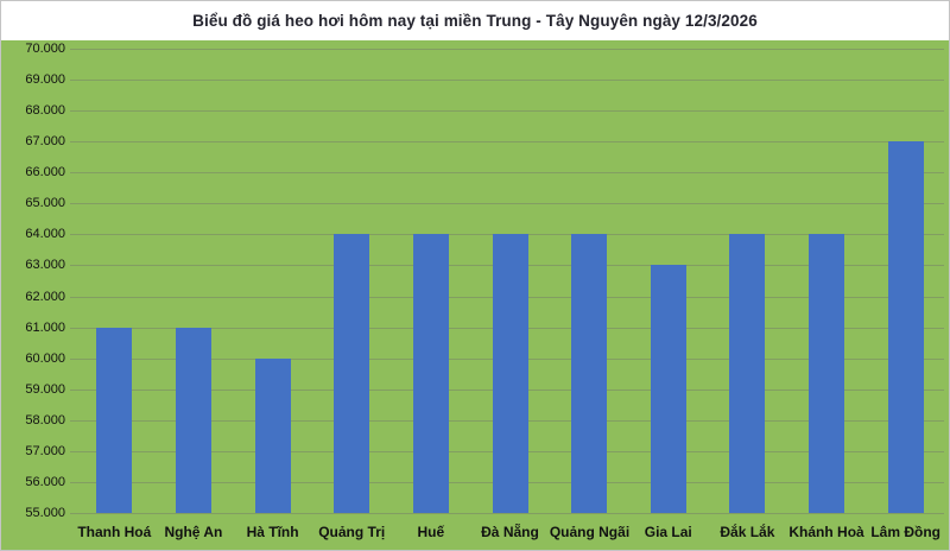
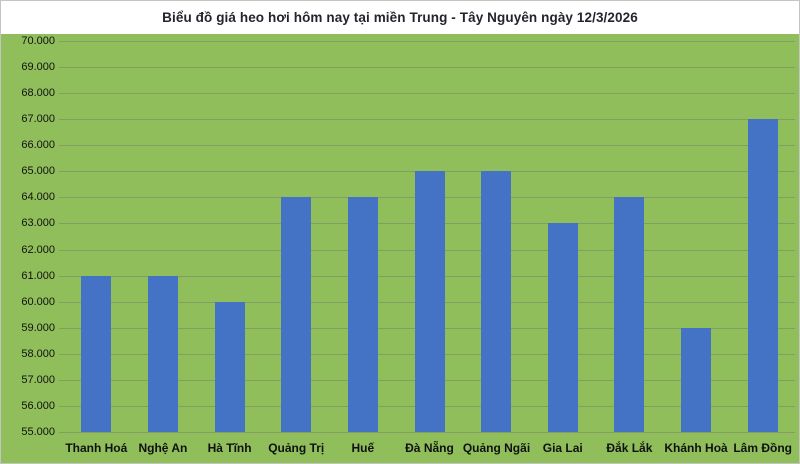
Đà Nẵng: 64000 -> 65000
Quảng Ngãi: 64000 -> 65000
Khánh Hoà: 64000 -> 59000
